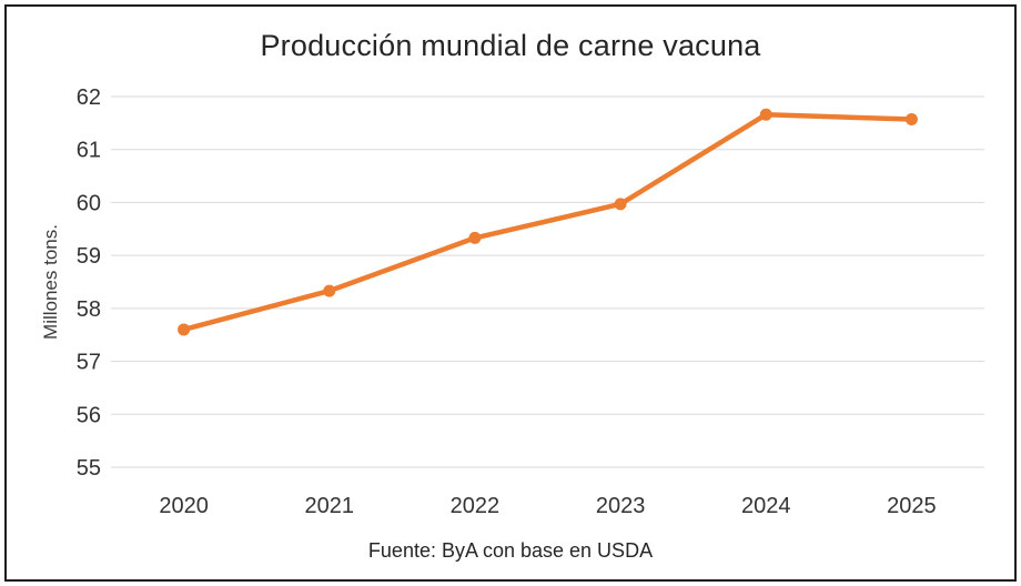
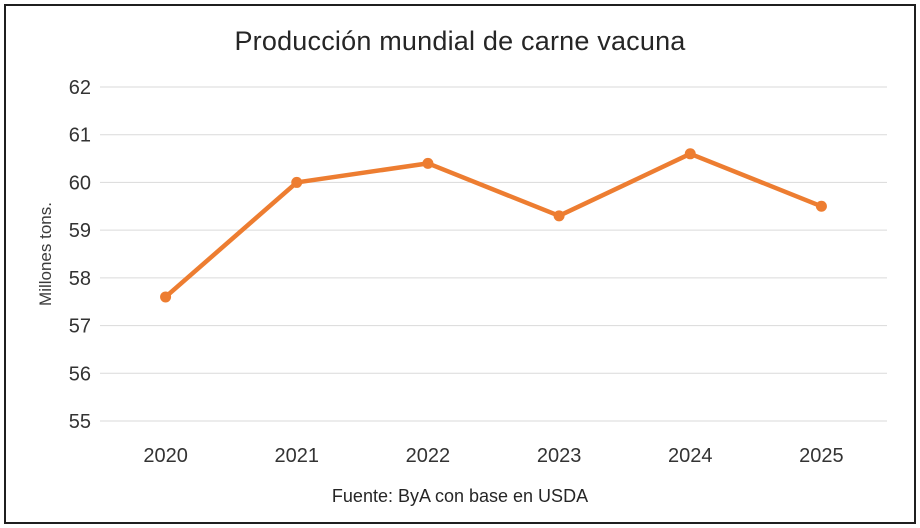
2021: 58.3 -> 60.0
2022: 59.3 -> 60.4
2023: 60.0 -> 59.3
2024: 61.7 -> 60.6
2025: 61.6 -> 59.5
